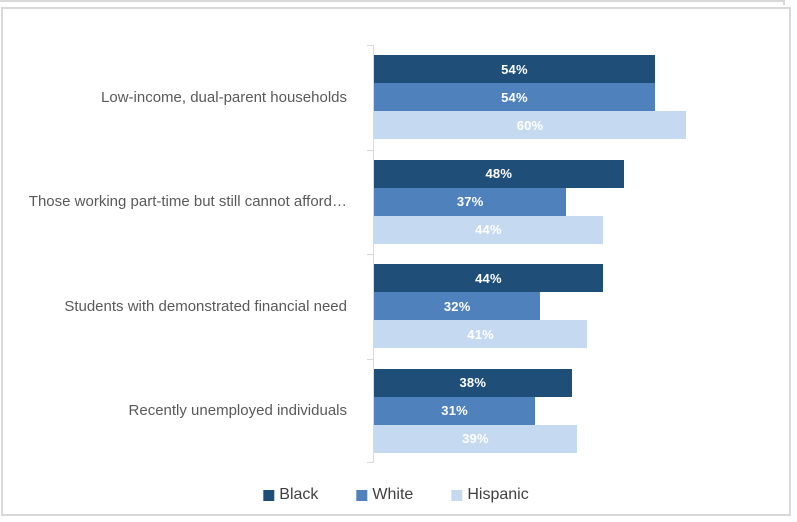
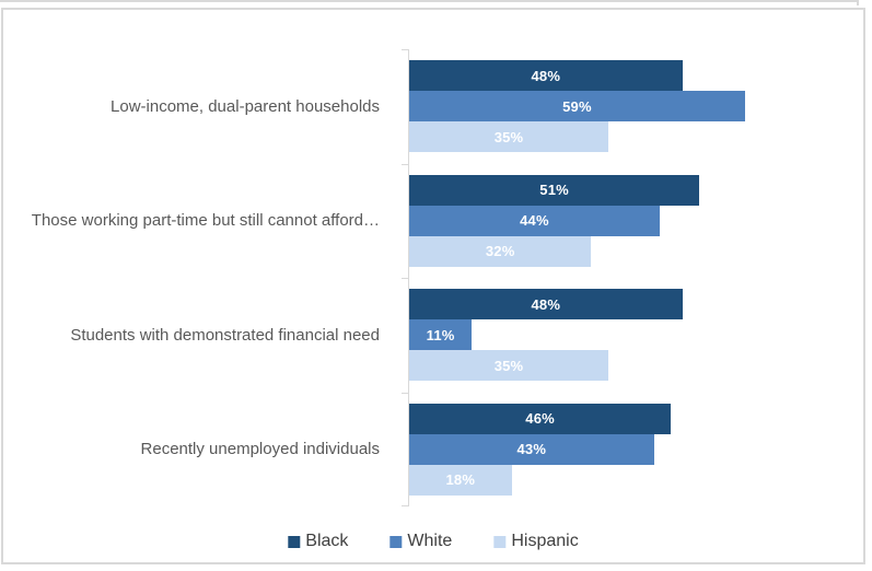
Black/Low-income, dual-parent households: 54% -> 48%
White/Low-income, dual-parent households: 54% -> 59%
Hispanic/Low-income, dual-parent households: 60% -> 35%
Black/Those working part-time but still cannot afford…: 48% -> 51%
White/Those working part-time but still cannot afford…: 37% -> 44%
Hispanic/Those working part-time but still cannot afford…: 44% -> 32%
Black/Students with demonstrated financial need: 44% -> 48%
White/Students with demonstrated financial need: 32% -> 11%
Hispanic/Students with demonstrated financial need: 41% -> 35%
Black/Recently unemployed individuals: 38% -> 46%
White/Recently unemployed individuals: 31% -> 43%
Hispanic/Recently unemployed individuals: 39% -> 18%
